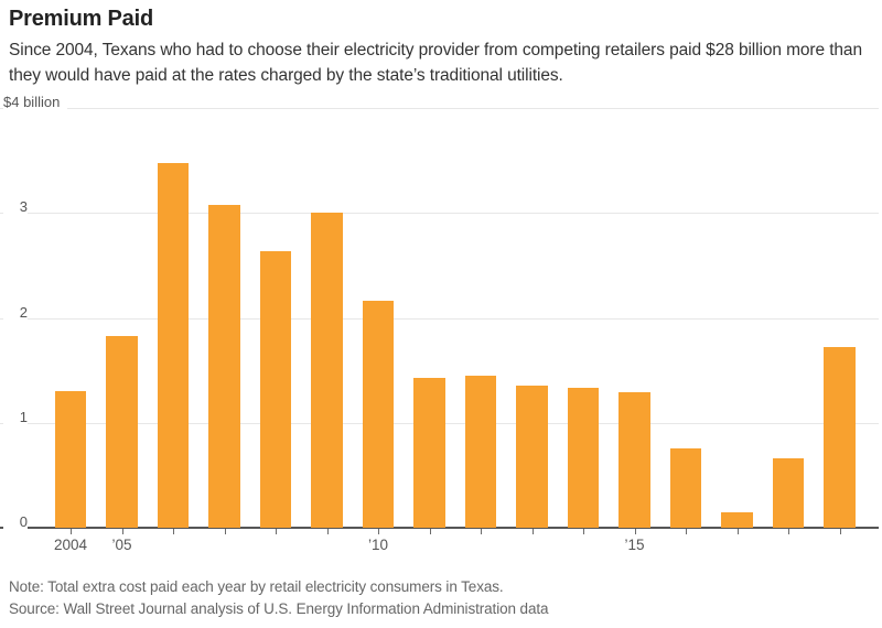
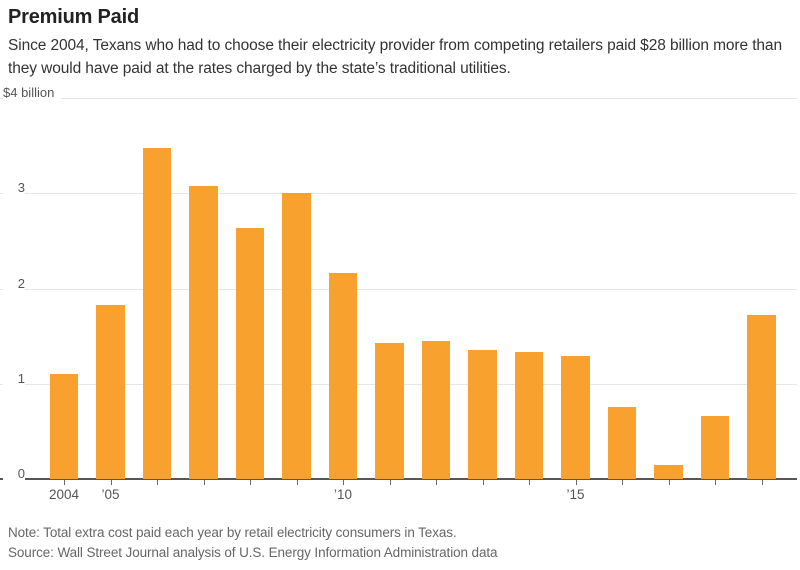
2004: 1.3 -> 1.1
